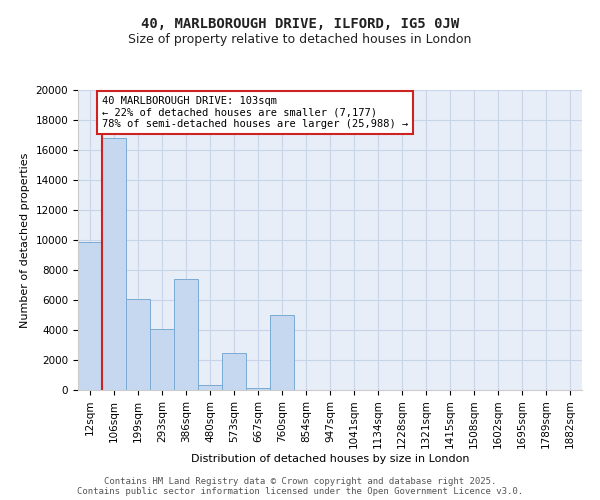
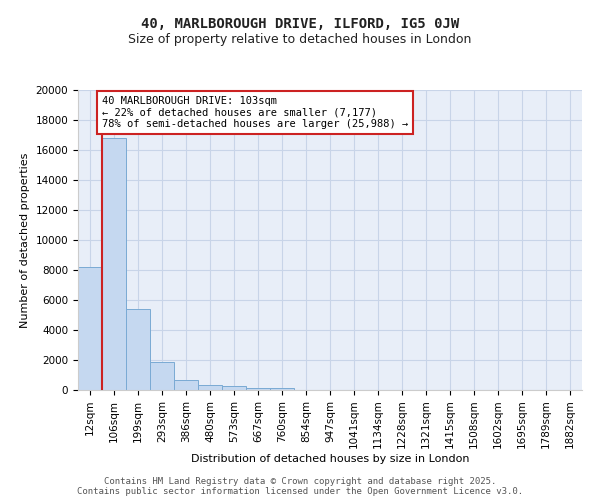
12sqm: 9900 -> 8200
199sqm: 6100 -> 5400
293sqm: 4100 -> 1800
386sqm: 7400 -> 700
573sqm: 2500 -> 200
760sqm: 5000 -> 100
